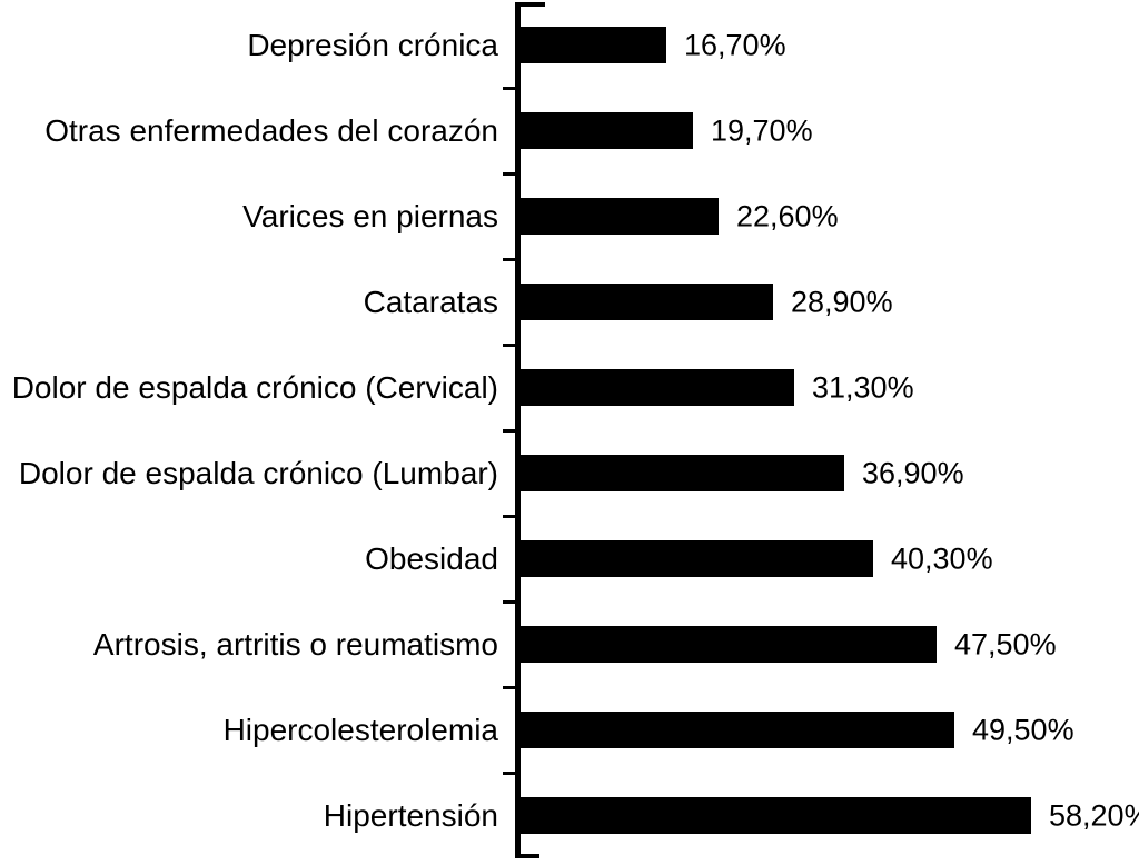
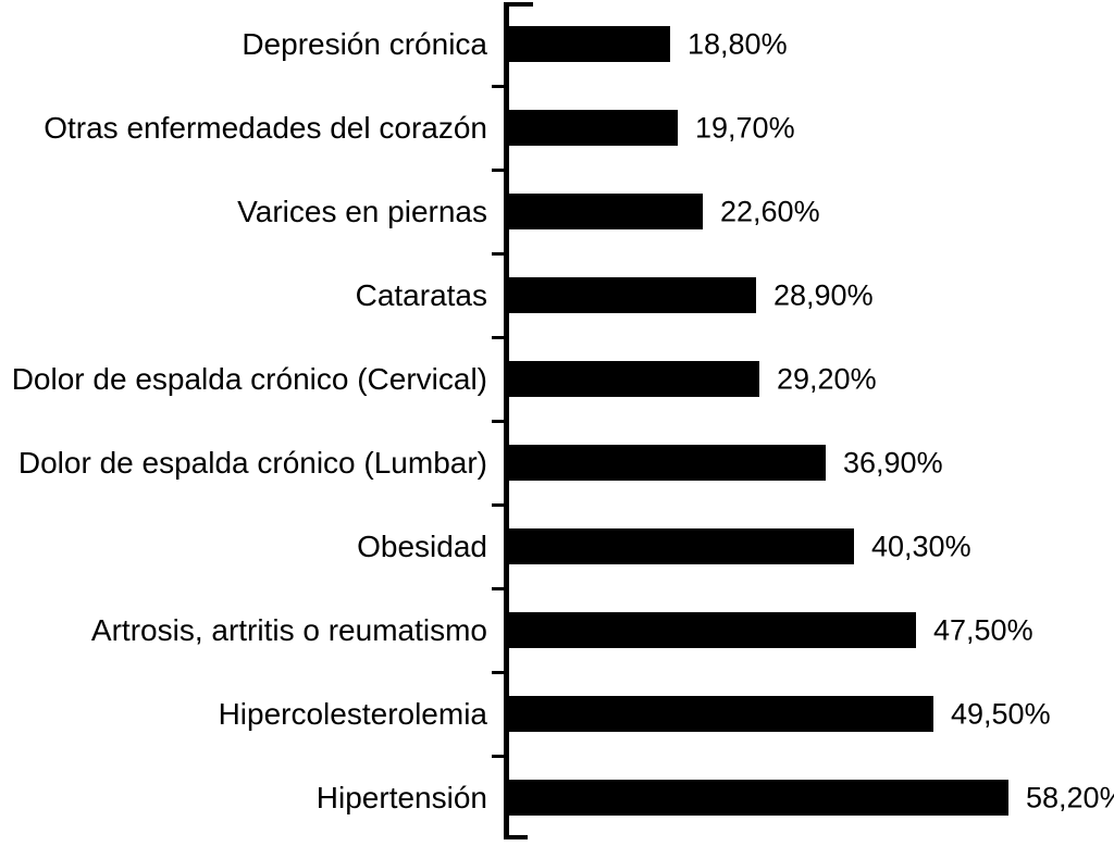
Depresión crónica: 16,70% -> 18,80%
Dolor de espalda crónico (Cervical): 31,30% -> 29,20%
